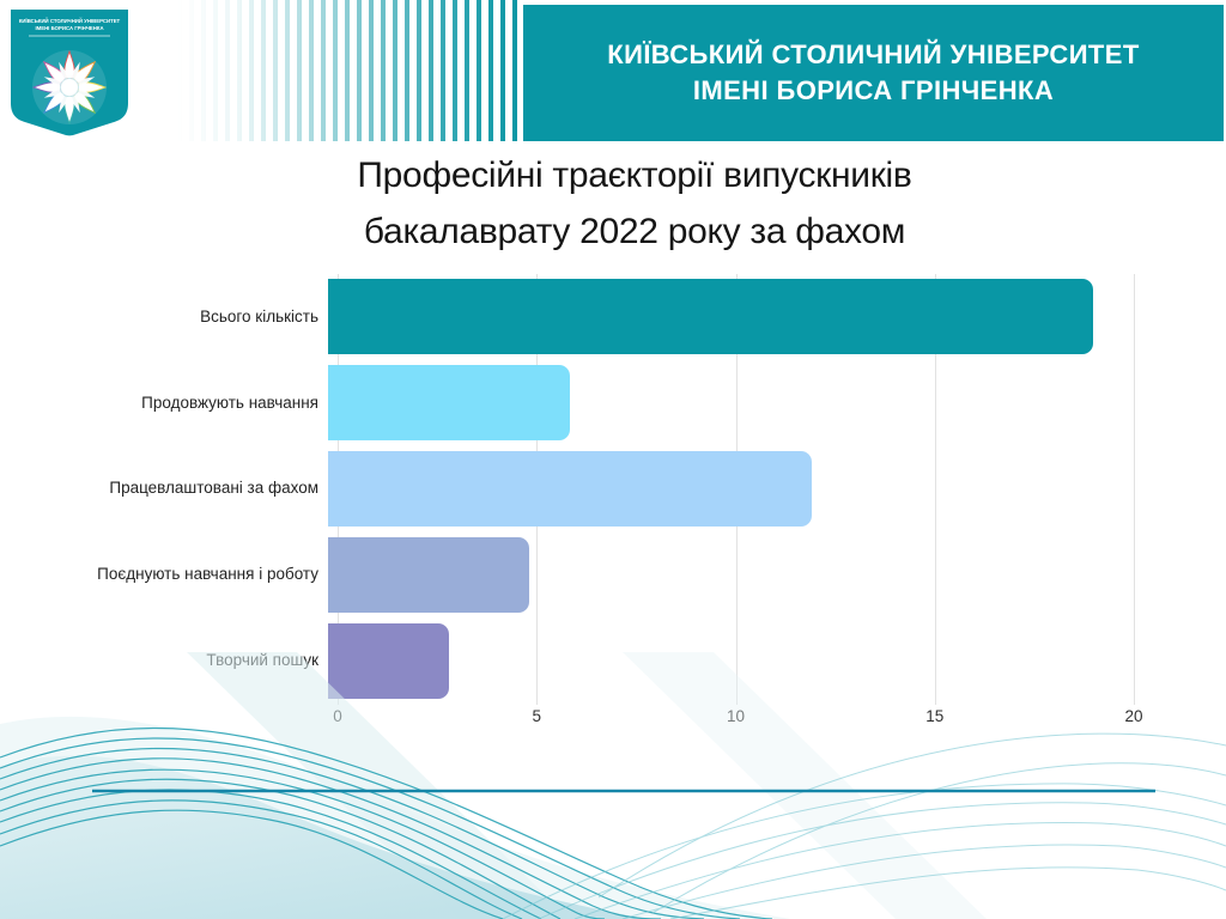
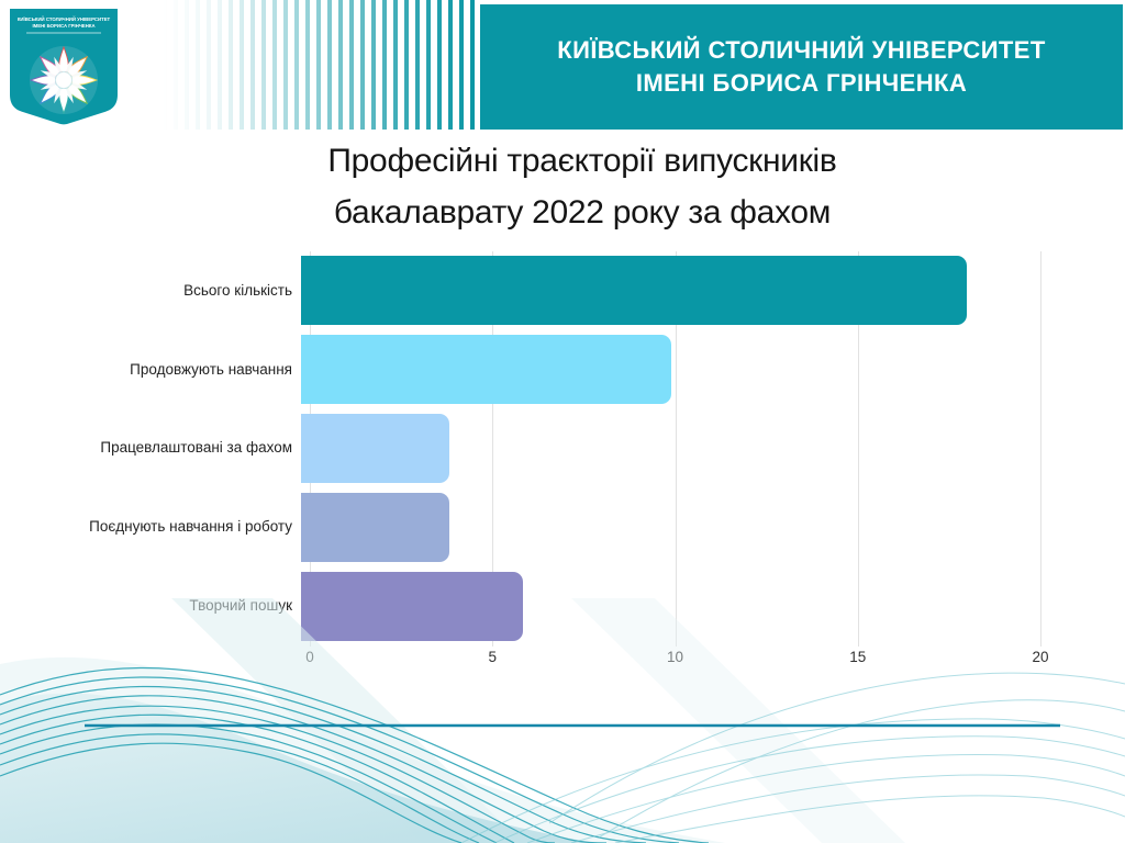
Всього кількість: 19 -> 18
Продовжують навчання: 6 -> 10
Працевлаштовані за фахом: 12 -> 4
Поєднують навчання і роботу: 5 -> 4
Творчий пошук: 3 -> 6
